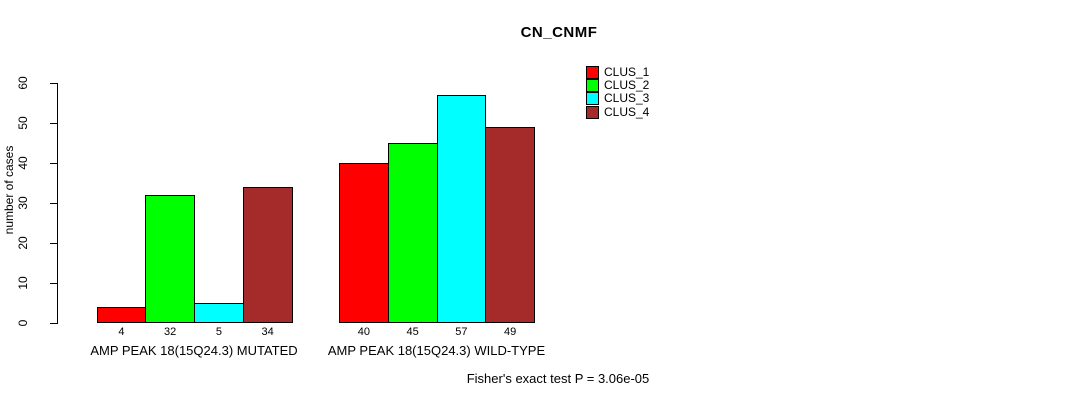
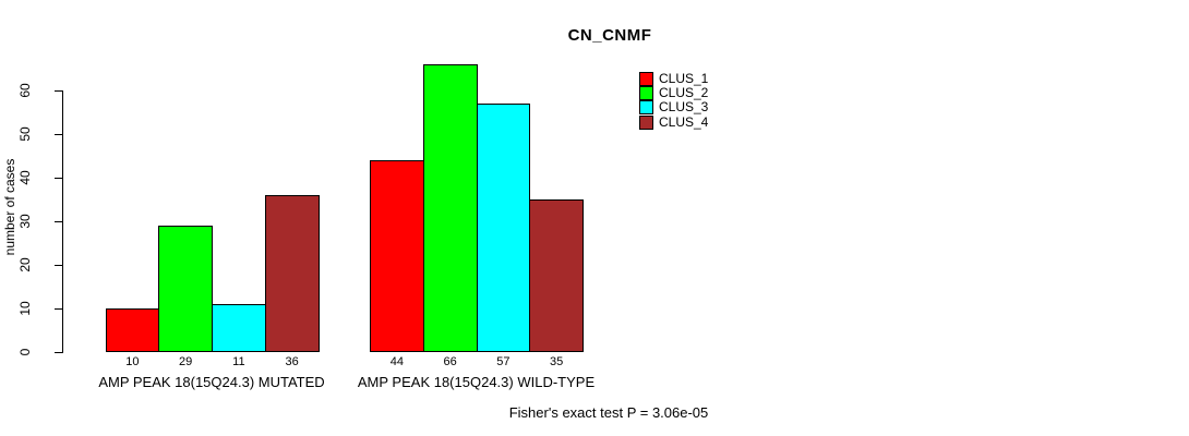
CLUS_1/AMP PEAK 18(15Q24.3) MUTATED: 4 -> 10
CLUS_2/AMP PEAK 18(15Q24.3) MUTATED: 32 -> 29
CLUS_3/AMP PEAK 18(15Q24.3) MUTATED: 5 -> 11
CLUS_4/AMP PEAK 18(15Q24.3) MUTATED: 34 -> 36
CLUS_1/AMP PEAK 18(15Q24.3) WILD-TYPE: 40 -> 44
CLUS_2/AMP PEAK 18(15Q24.3) WILD-TYPE: 45 -> 66
CLUS_4/AMP PEAK 18(15Q24.3) WILD-TYPE: 49 -> 35
